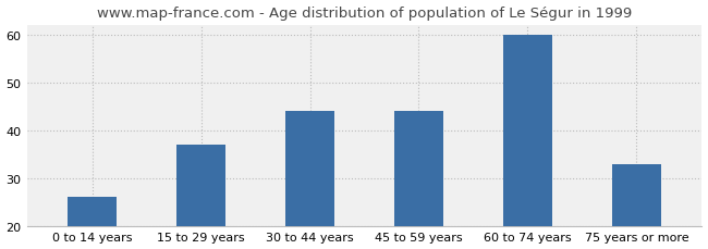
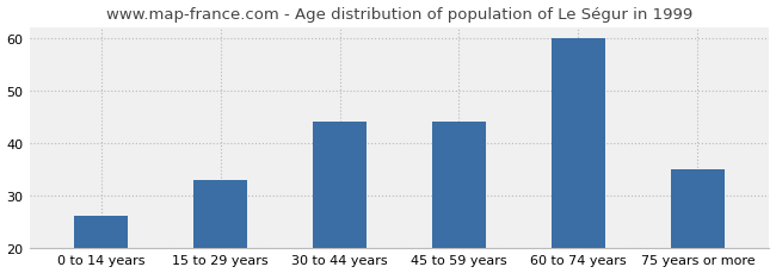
15 to 29 years: 37 -> 33
75 years or more: 33 -> 35
